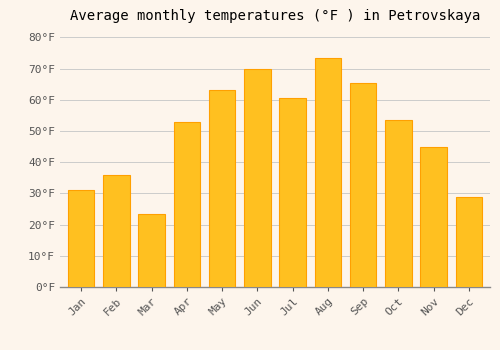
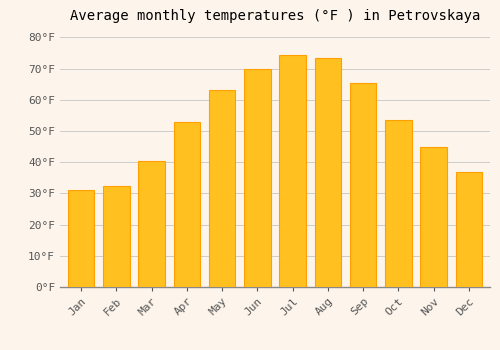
Feb: 36.0°F -> 32.5°F
Mar: 23.5°F -> 40.5°F
Jul: 60.5°F -> 74.5°F
Dec: 29.0°F -> 37.0°F
